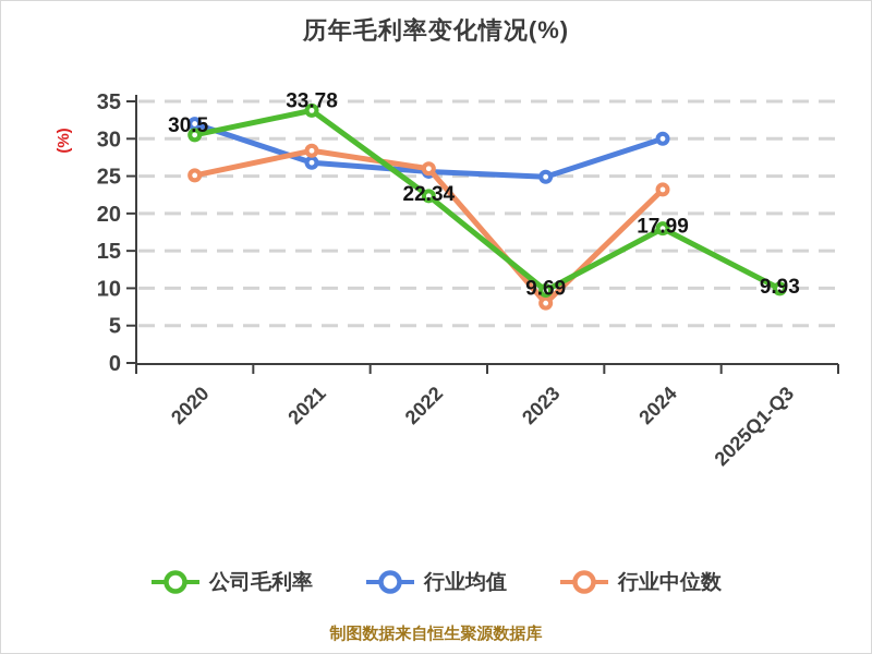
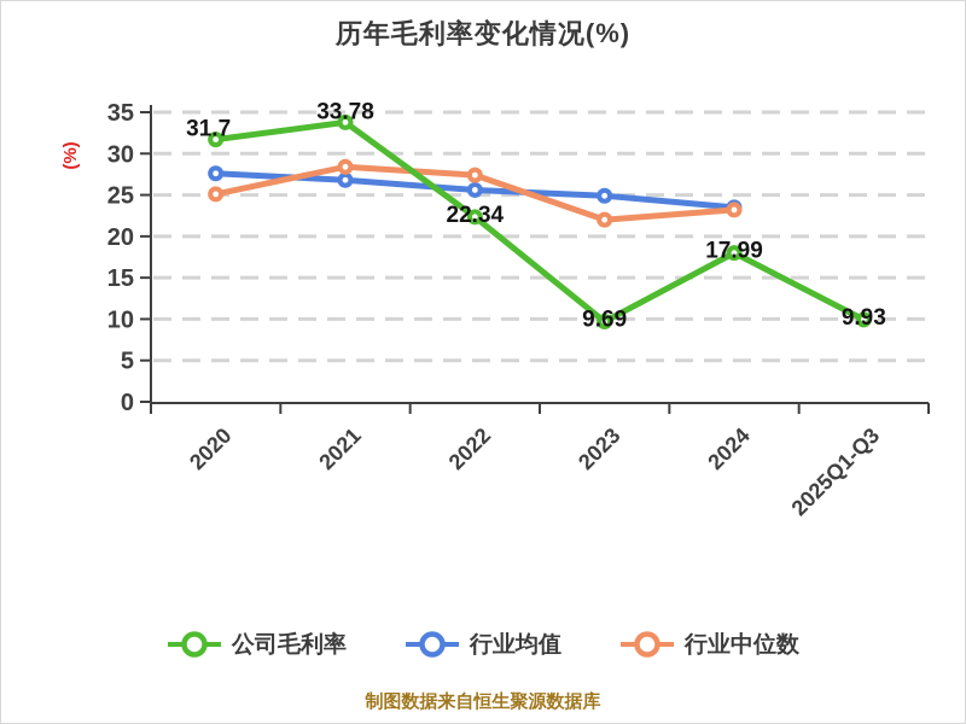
公司毛利率/2020: 30.5 -> 31.7
行业均值/2020: 32 -> 28
行业中位数/2022: 26 -> 27
行业中位数/2023: 8 -> 22
行业均值/2024: 30 -> 24
